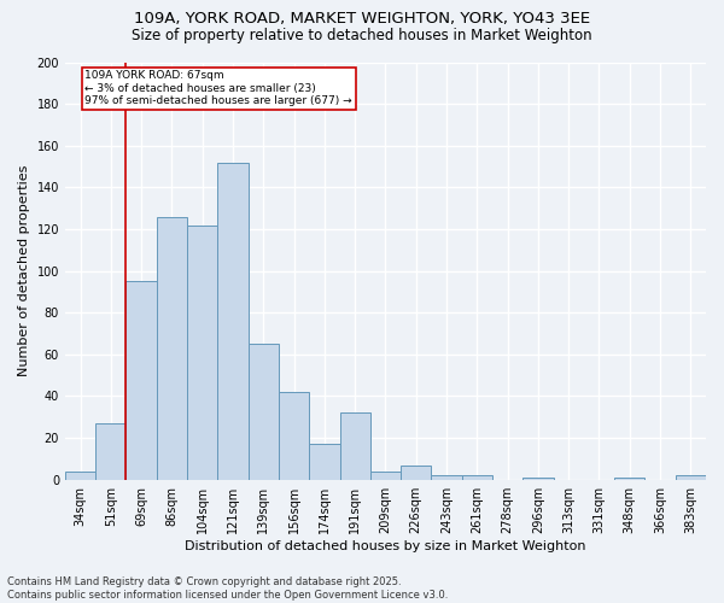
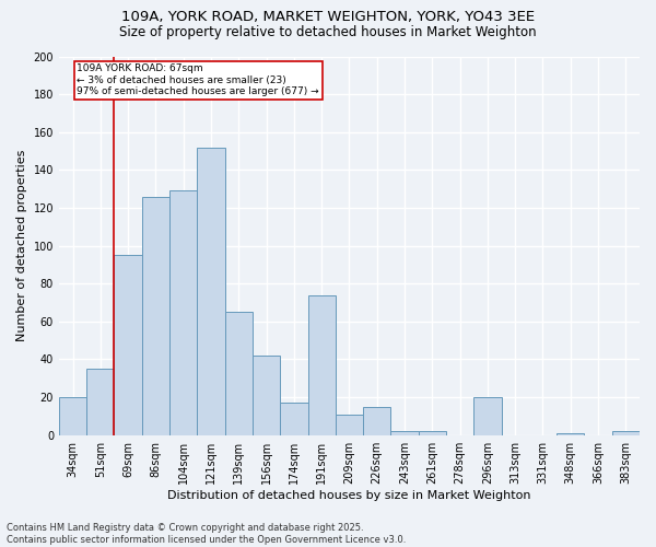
34sqm: 4 -> 20
51sqm: 27 -> 35
104sqm: 122 -> 129
191sqm: 32 -> 74
209sqm: 4 -> 11
226sqm: 7 -> 15
296sqm: 1 -> 20
